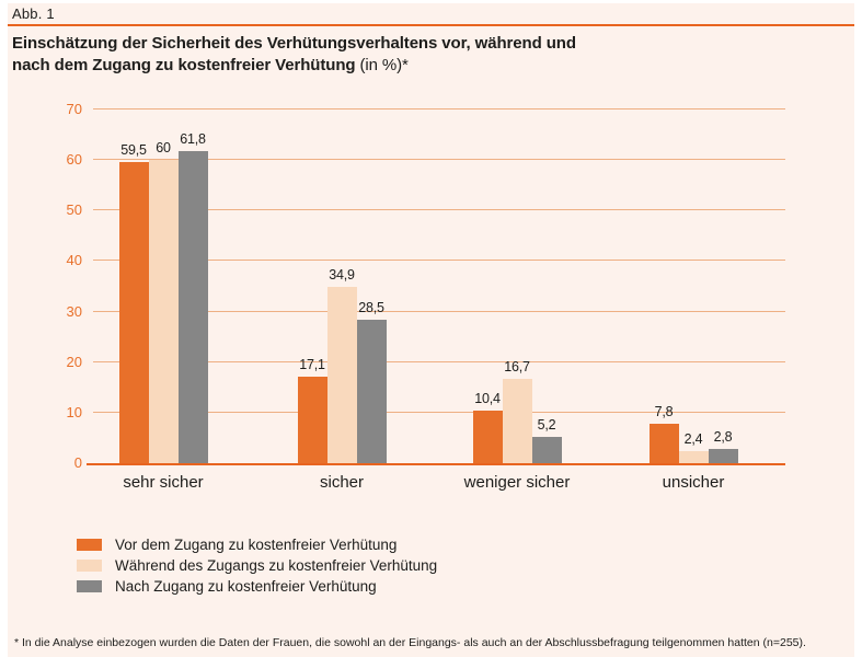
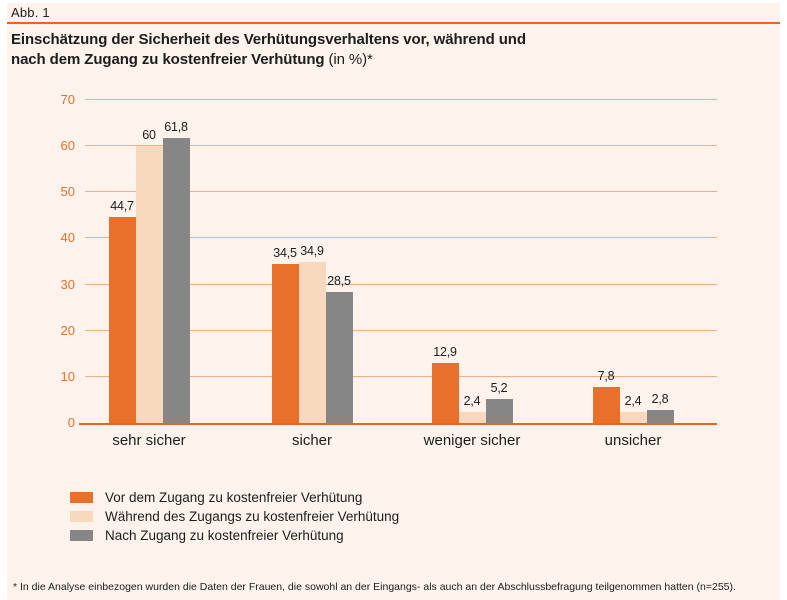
Vor dem Zugang zu kostenfreier Verhütung/sehr sicher: 59,5 -> 44,7
Vor dem Zugang zu kostenfreier Verhütung/sicher: 17,1 -> 34,5
Vor dem Zugang zu kostenfreier Verhütung/weniger sicher: 10,4 -> 12,9
Während des Zugangs zu kostenfreier Verhütung/weniger sicher: 16,7 -> 2,4
